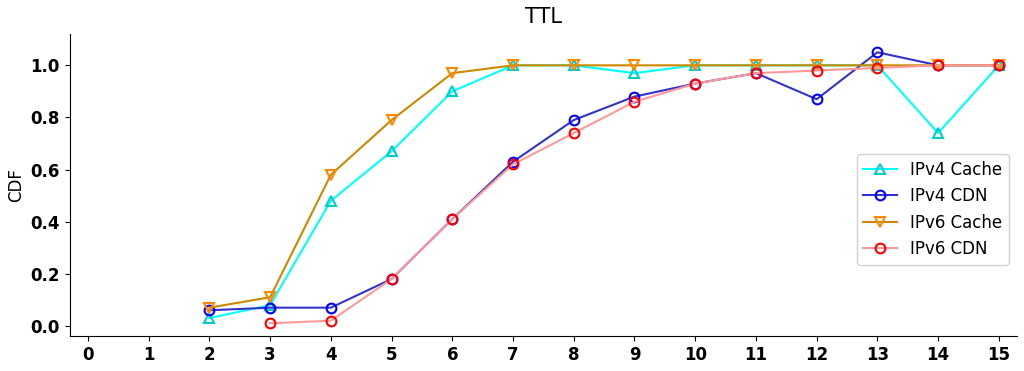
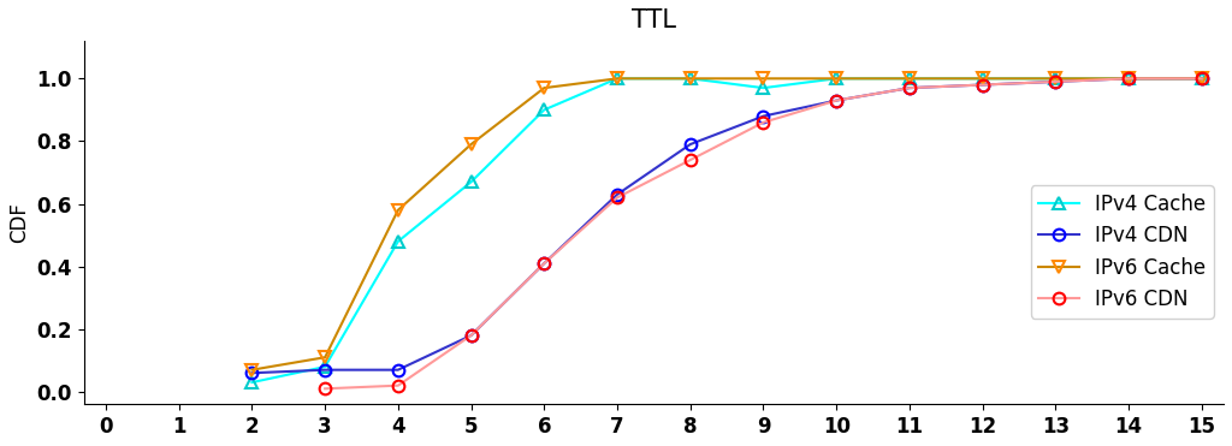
IPv4 CDN/12: 0.87 -> 0.98
IPv4 CDN/13: 1.05 -> 0.99
IPv4 Cache/14: 0.74 -> 1.00
